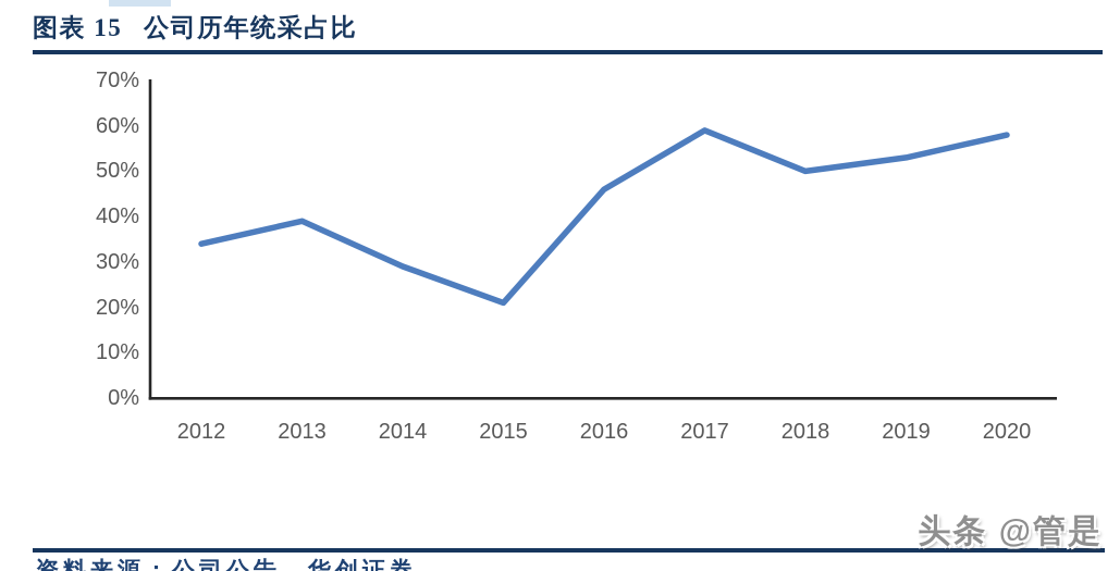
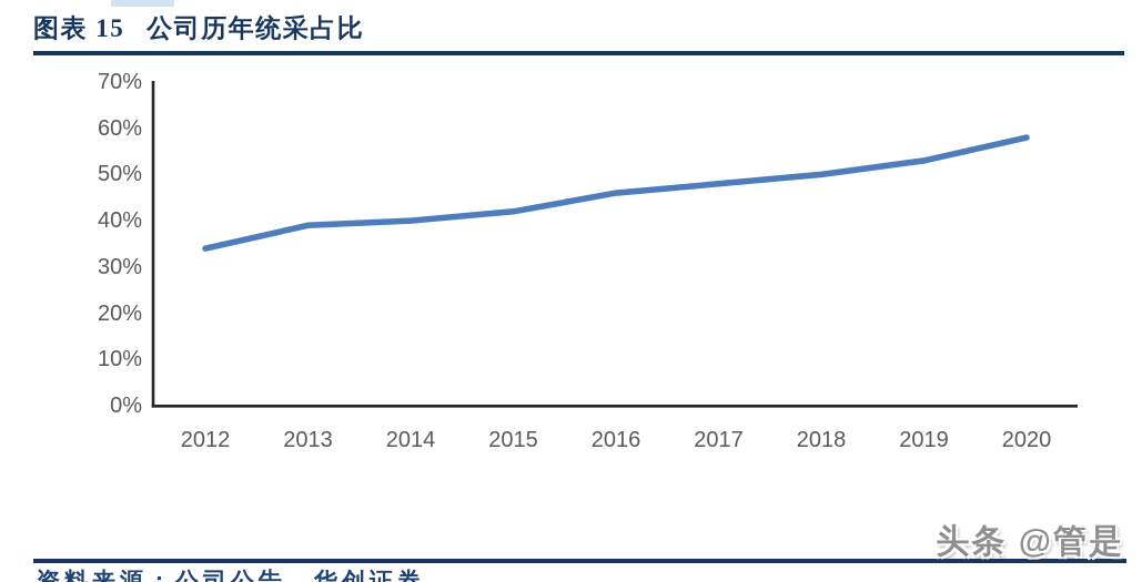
2014: 29% -> 40%
2015: 21% -> 42%
2017: 59% -> 48%
